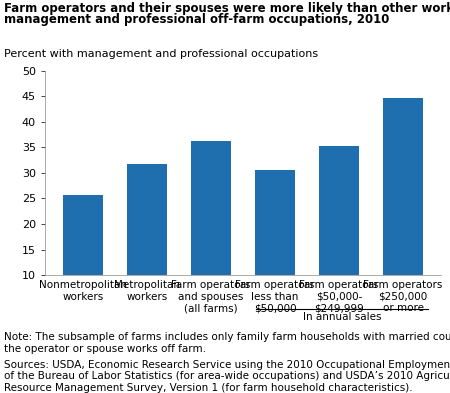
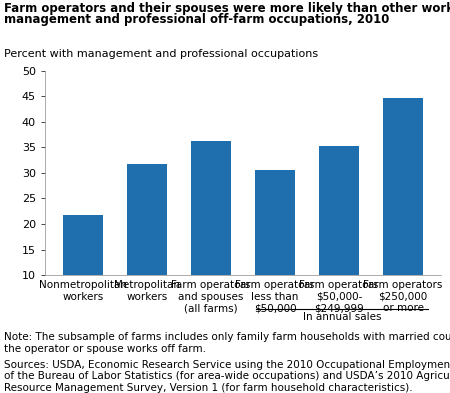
Nonmetropolitan workers: 25.7 -> 21.8
